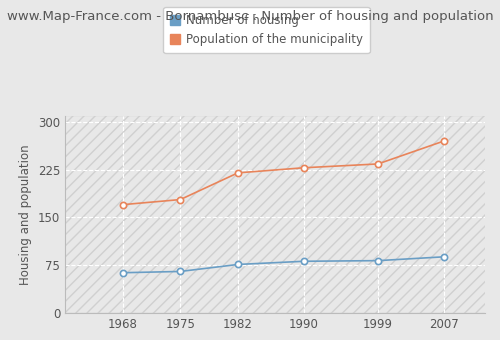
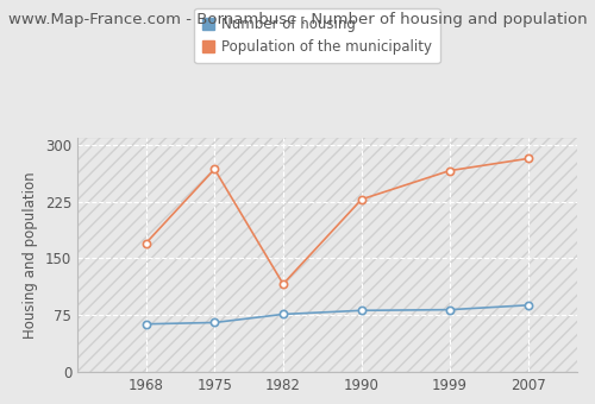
Population of the municipality/1975: 178 -> 268
Population of the municipality/1982: 220 -> 116
Population of the municipality/1999: 234 -> 266
Population of the municipality/2007: 270 -> 282
